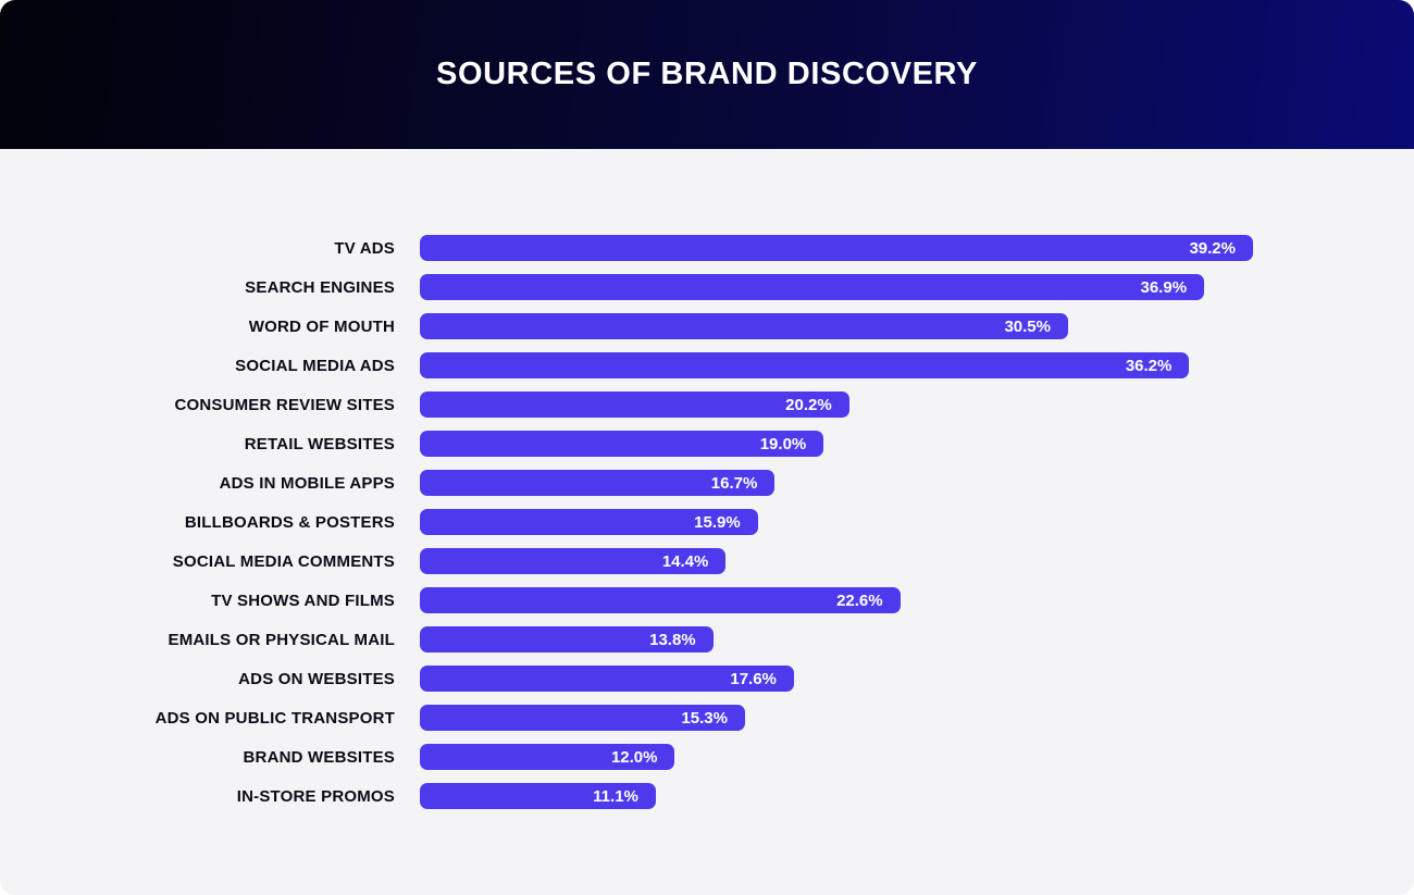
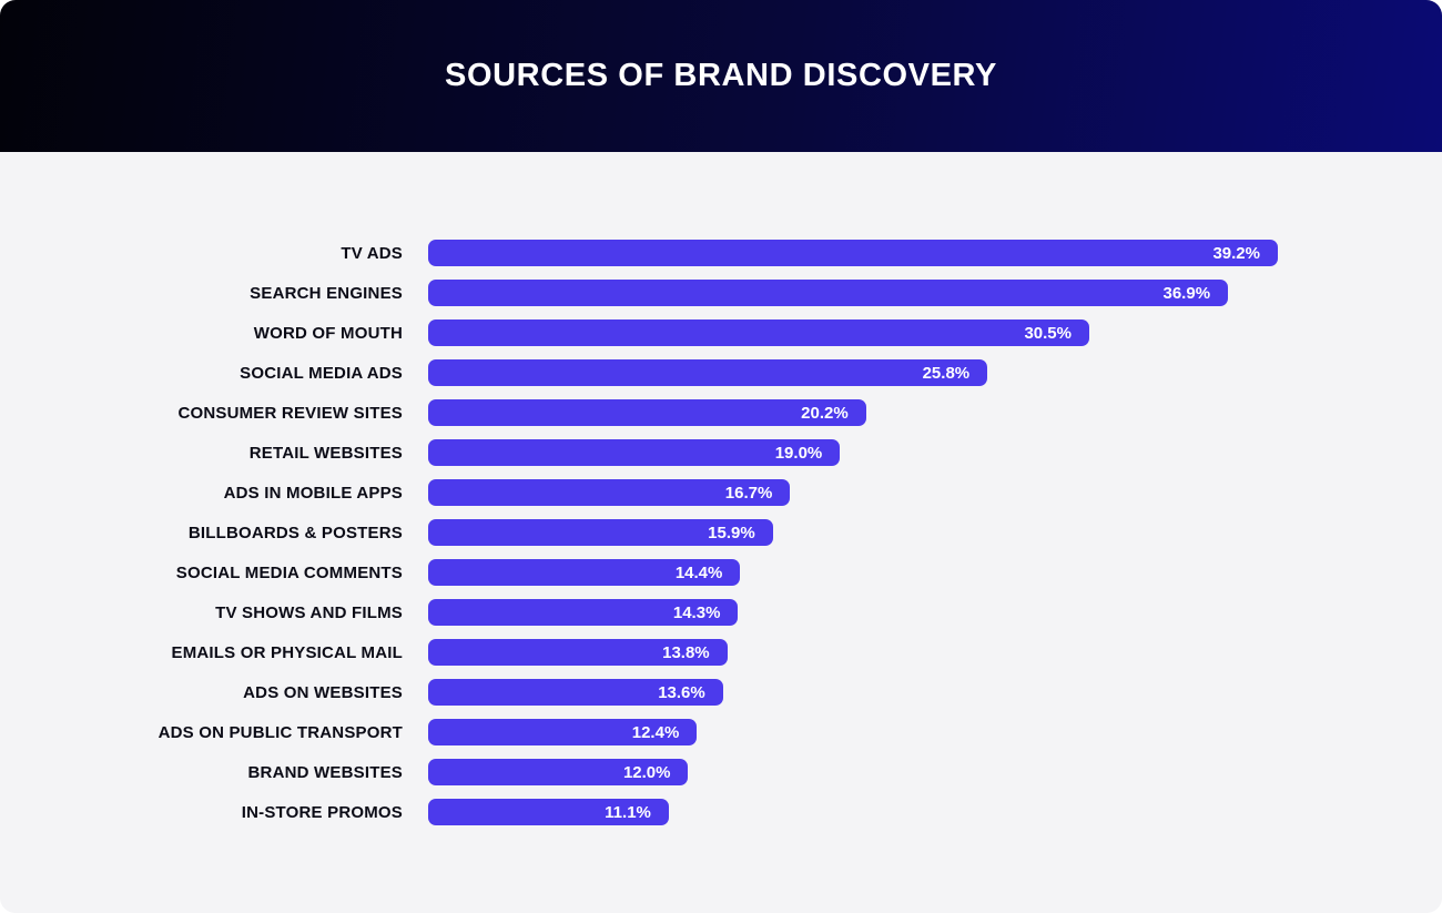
SOCIAL MEDIA ADS: 36.2% -> 25.8%
TV SHOWS AND FILMS: 22.6% -> 14.3%
ADS ON WEBSITES: 17.6% -> 13.6%
ADS ON PUBLIC TRANSPORT: 15.3% -> 12.4%
